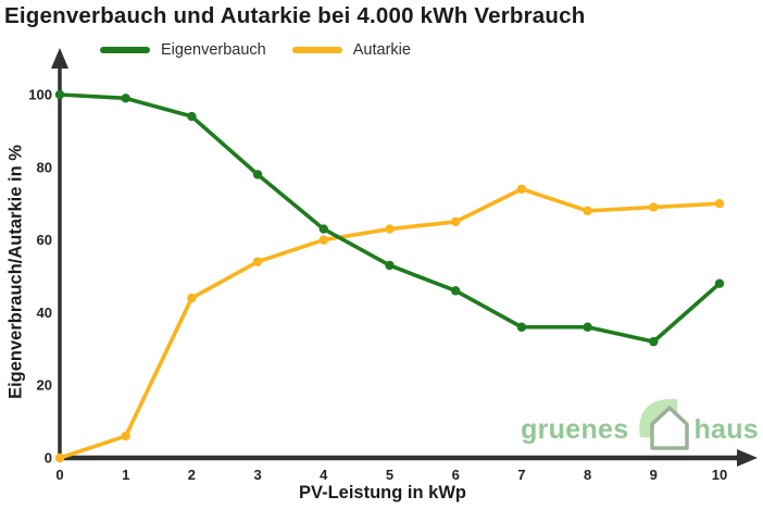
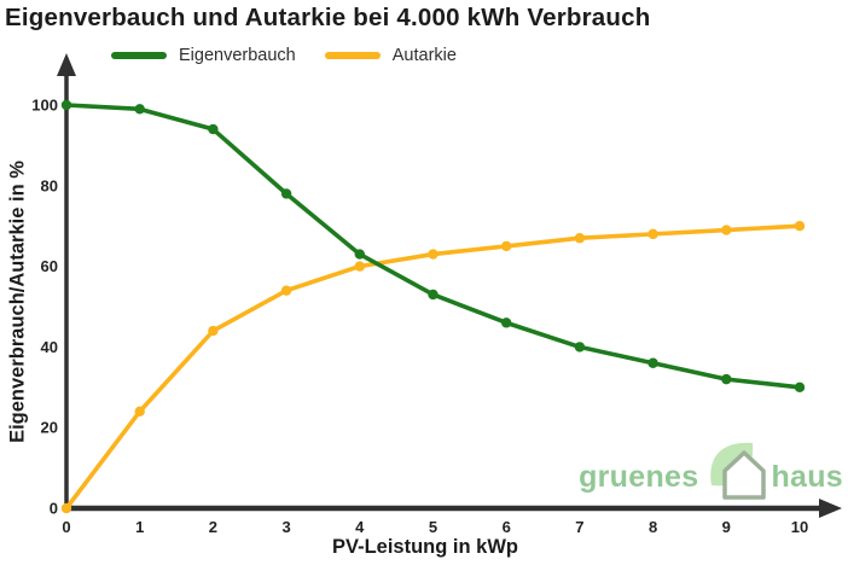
Autarkie/1: 6 -> 24
Eigenverbauch/7: 36 -> 40
Autarkie/7: 74 -> 67
Eigenverbauch/10: 48 -> 30
